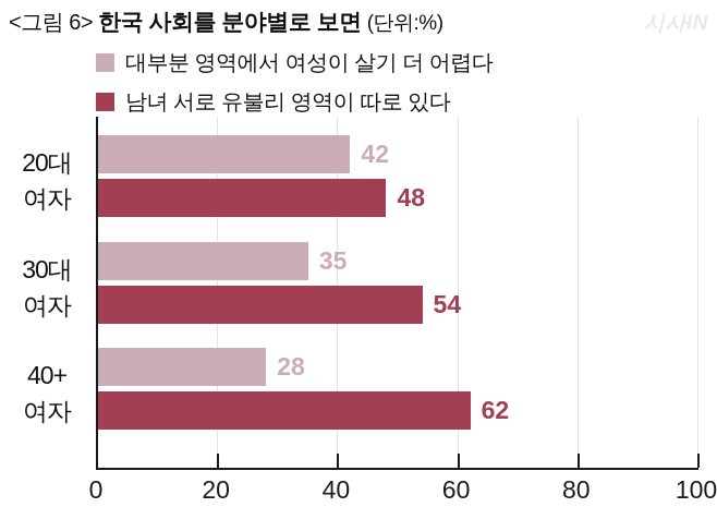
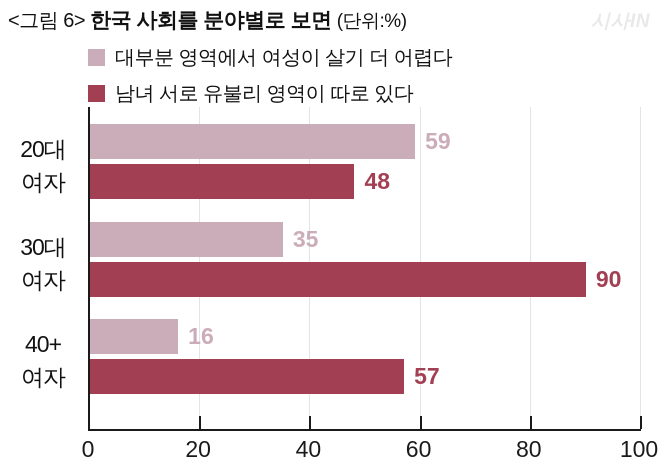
대부분 영역에서 여성이 살기 더 어렵다/20대 여자: 42 -> 59
남녀 서로 유불리 영역이 따로 있다/30대 여자: 54 -> 90
대부분 영역에서 여성이 살기 더 어렵다/40+ 여자: 28 -> 16
남녀 서로 유불리 영역이 따로 있다/40+ 여자: 62 -> 57
